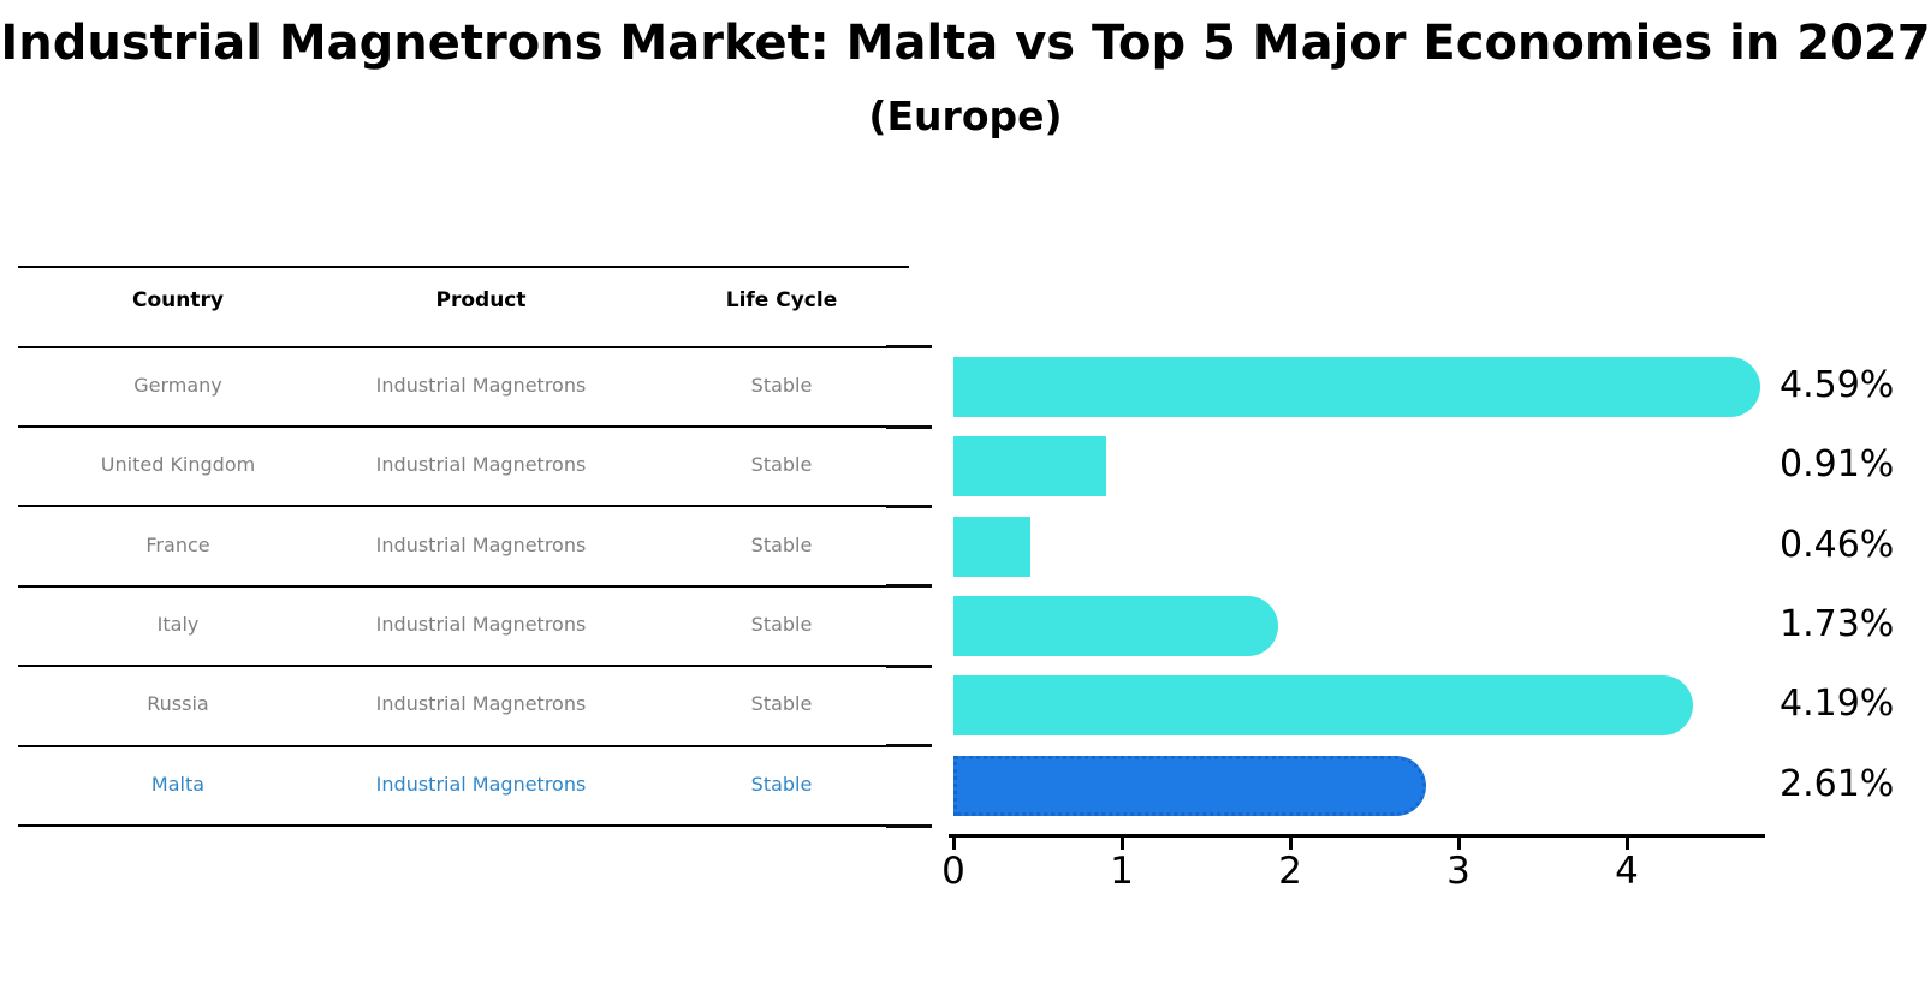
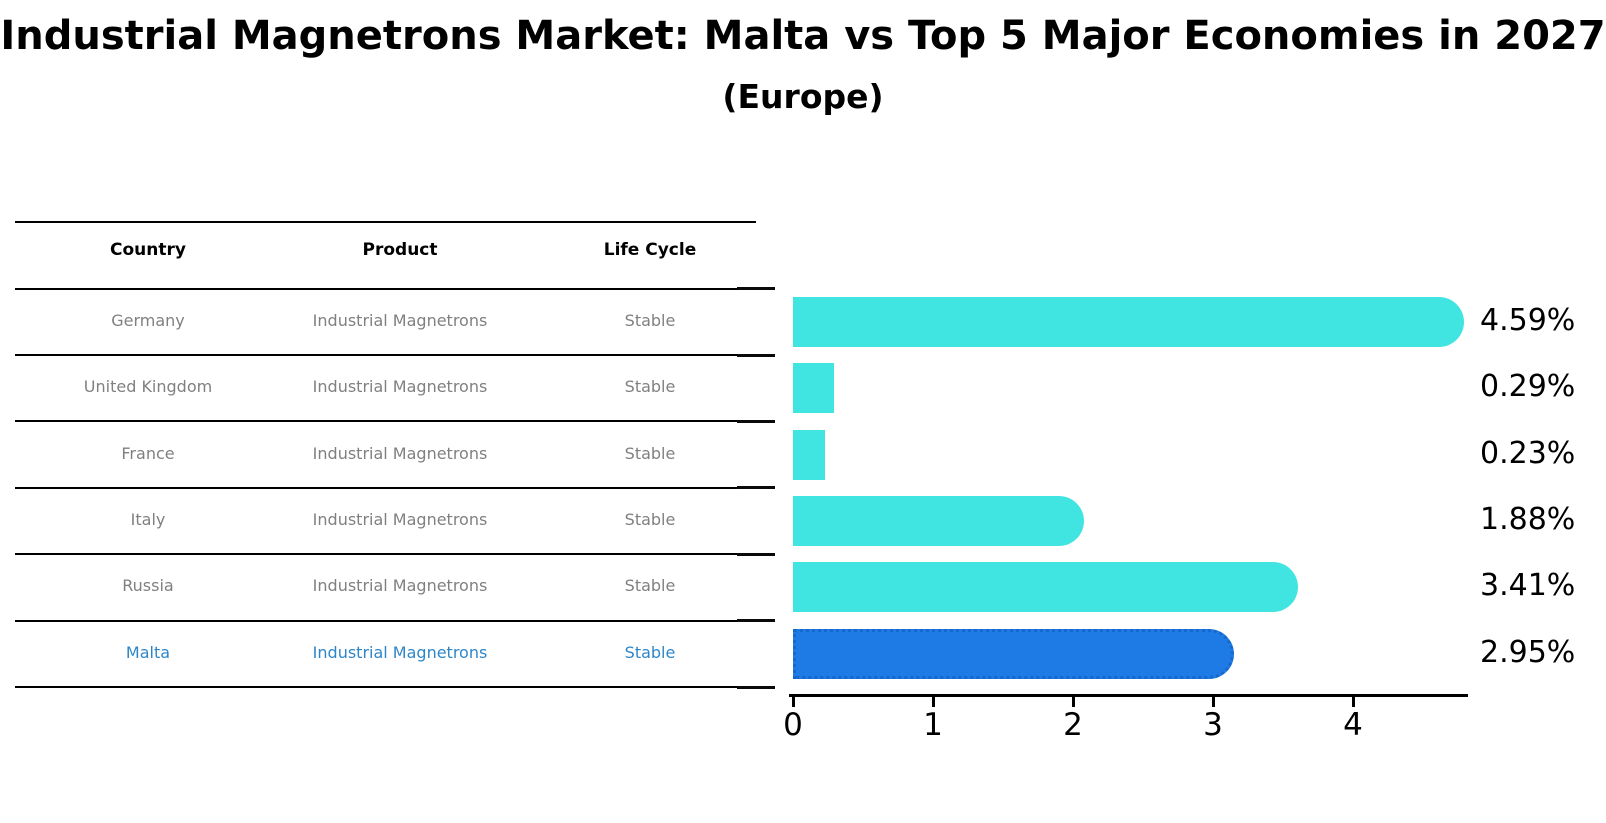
United Kingdom: 0.91% -> 0.29%
France: 0.46% -> 0.23%
Italy: 1.73% -> 1.88%
Russia: 4.19% -> 3.41%
Malta: 2.61% -> 2.95%
